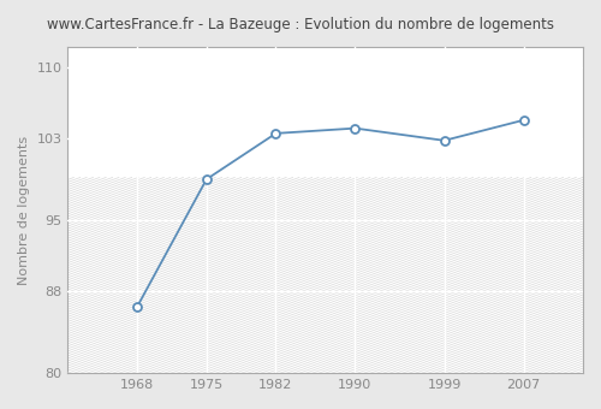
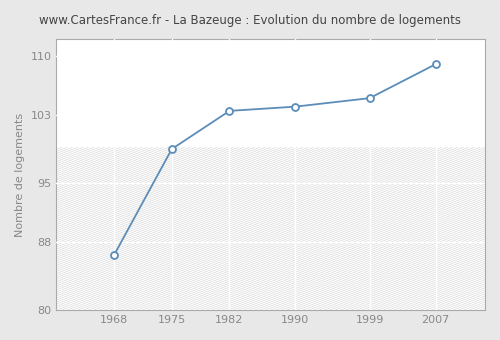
1999: 102.8 -> 105.0
2007: 104.8 -> 109.0
